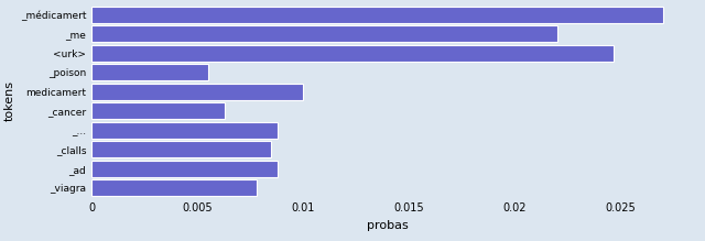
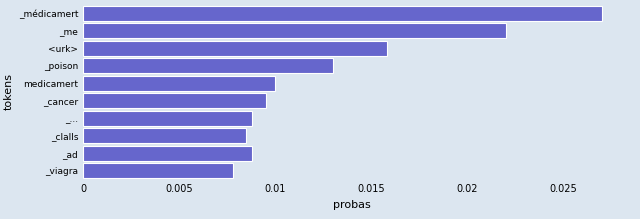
<urk>: 0.0247 -> 0.0158
_poison: 0.0055 -> 0.0130
_cancer: 0.0063 -> 0.0095
